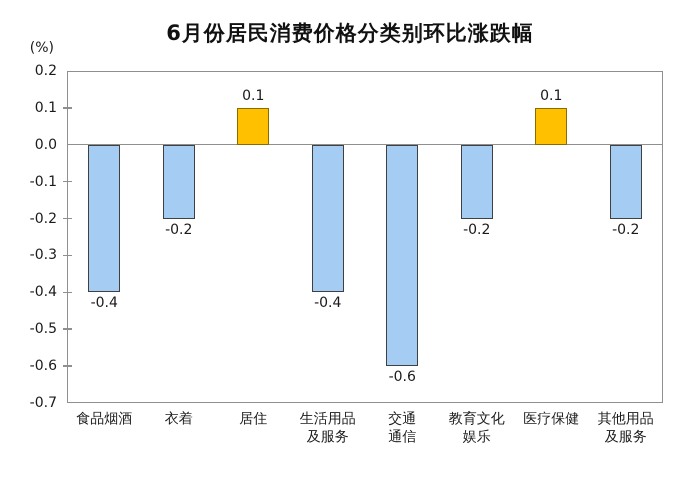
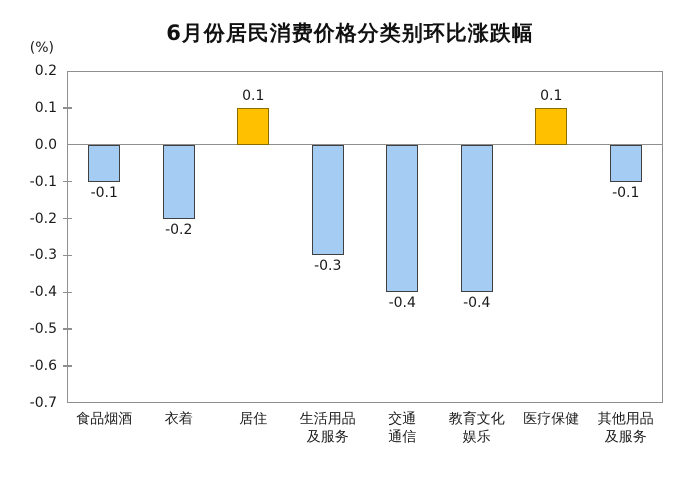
食品烟酒: -0.4 -> -0.1
生活用品及服务: -0.4 -> -0.3
交通通信: -0.6 -> -0.4
教育文化娱乐: -0.2 -> -0.4
其他用品及服务: -0.2 -> -0.1
